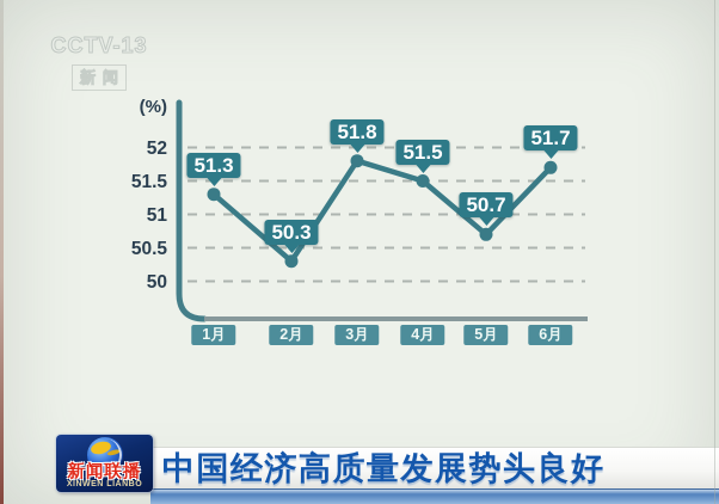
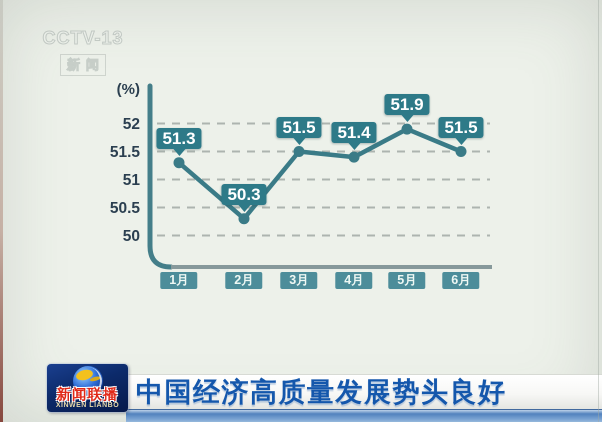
3月: 51.8 -> 51.5
4月: 51.5 -> 51.4
5月: 50.7 -> 51.9
6月: 51.7 -> 51.5
